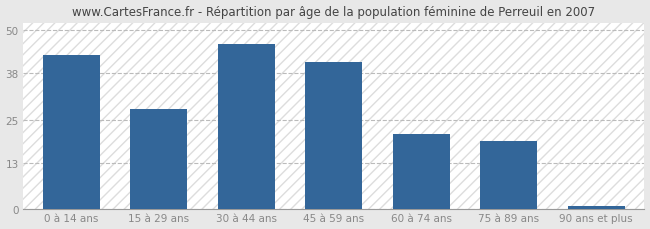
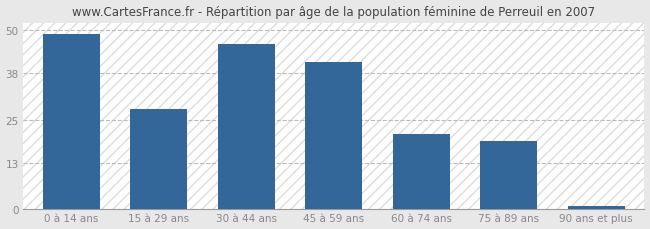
0 à 14 ans: 43 -> 49
